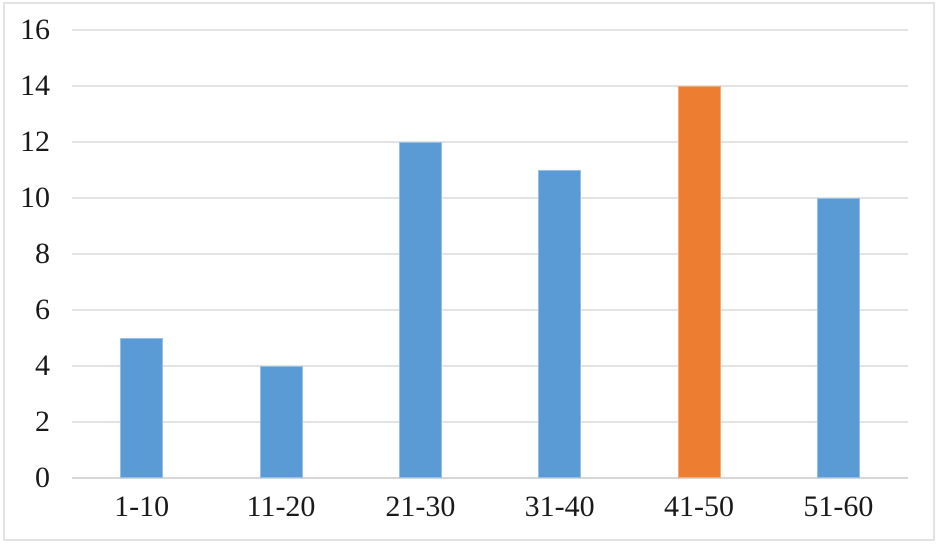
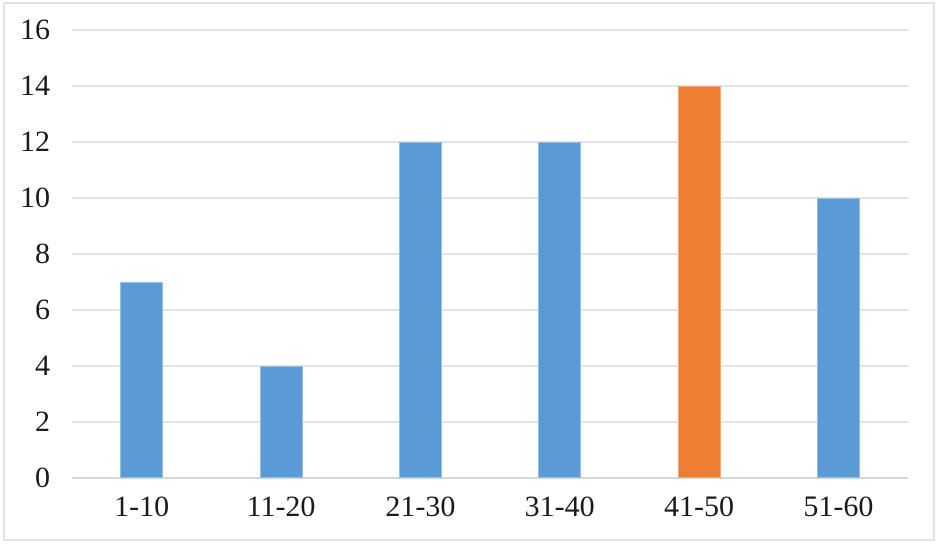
1-10: 5 -> 7
31-40: 11 -> 12
